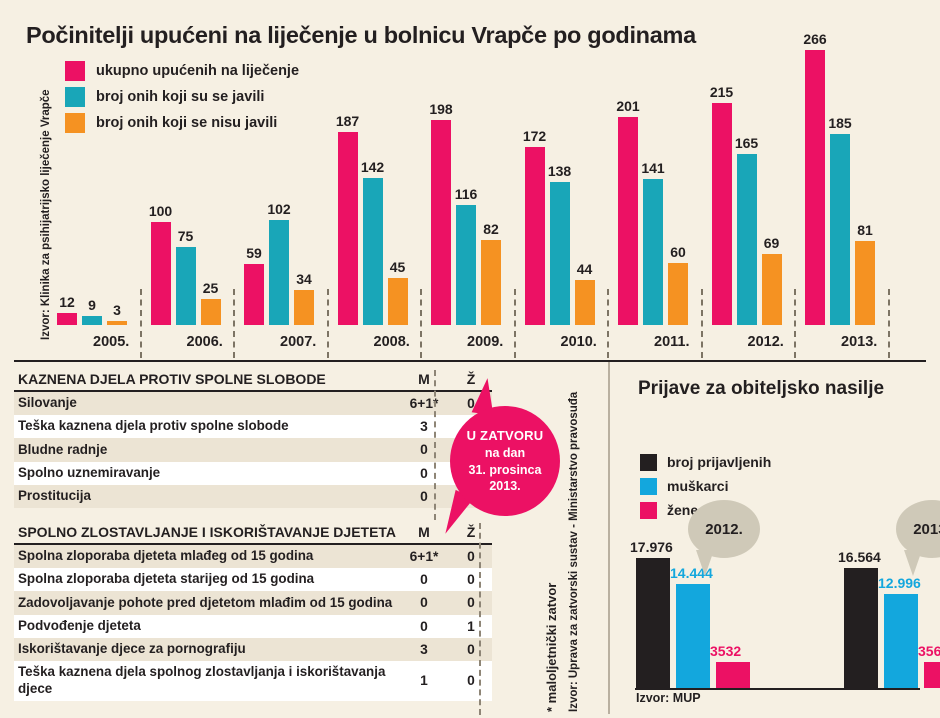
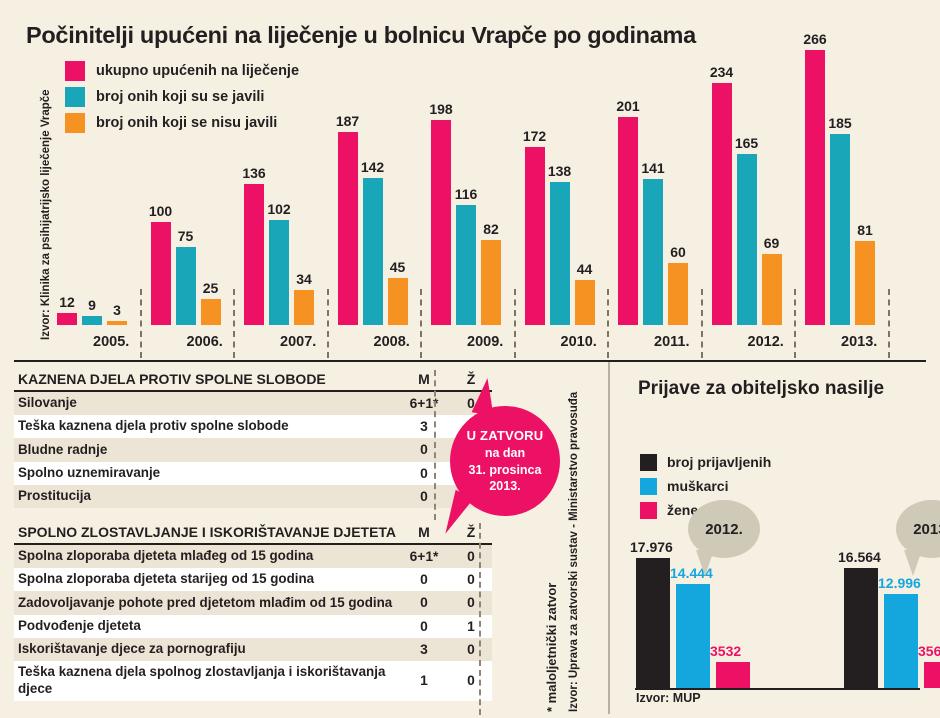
ukupno upućenih na liječenje/2007.: 59 -> 136
ukupno upućenih na liječenje/2012.: 215 -> 234
